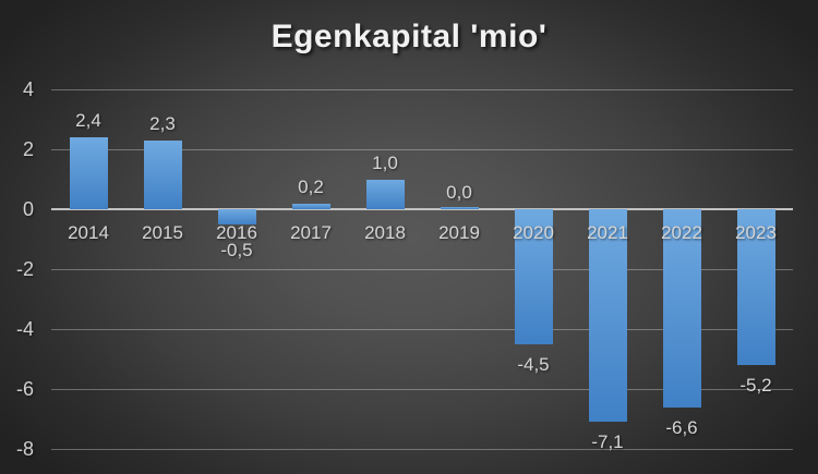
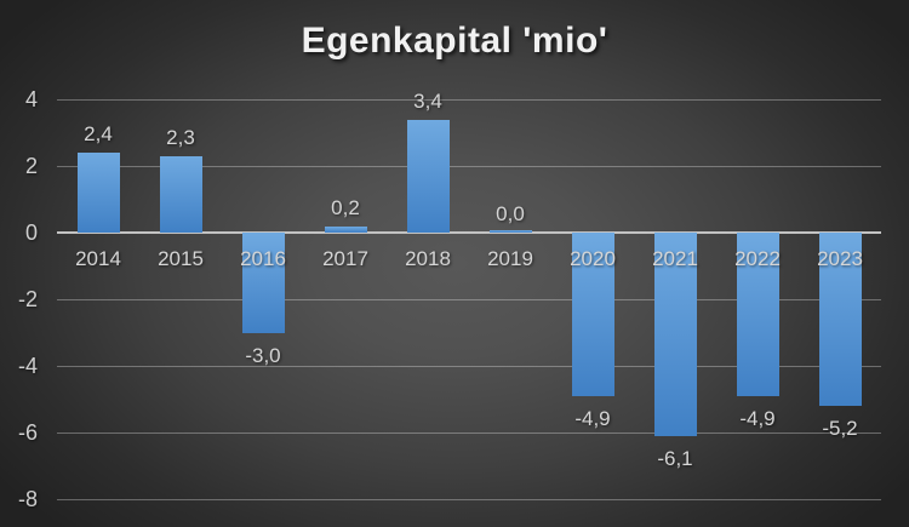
2016: -0,5 -> -3,0
2018: 1,0 -> 3,4
2020: -4,5 -> -4,9
2021: -7,1 -> -6,1
2022: -6,6 -> -4,9
